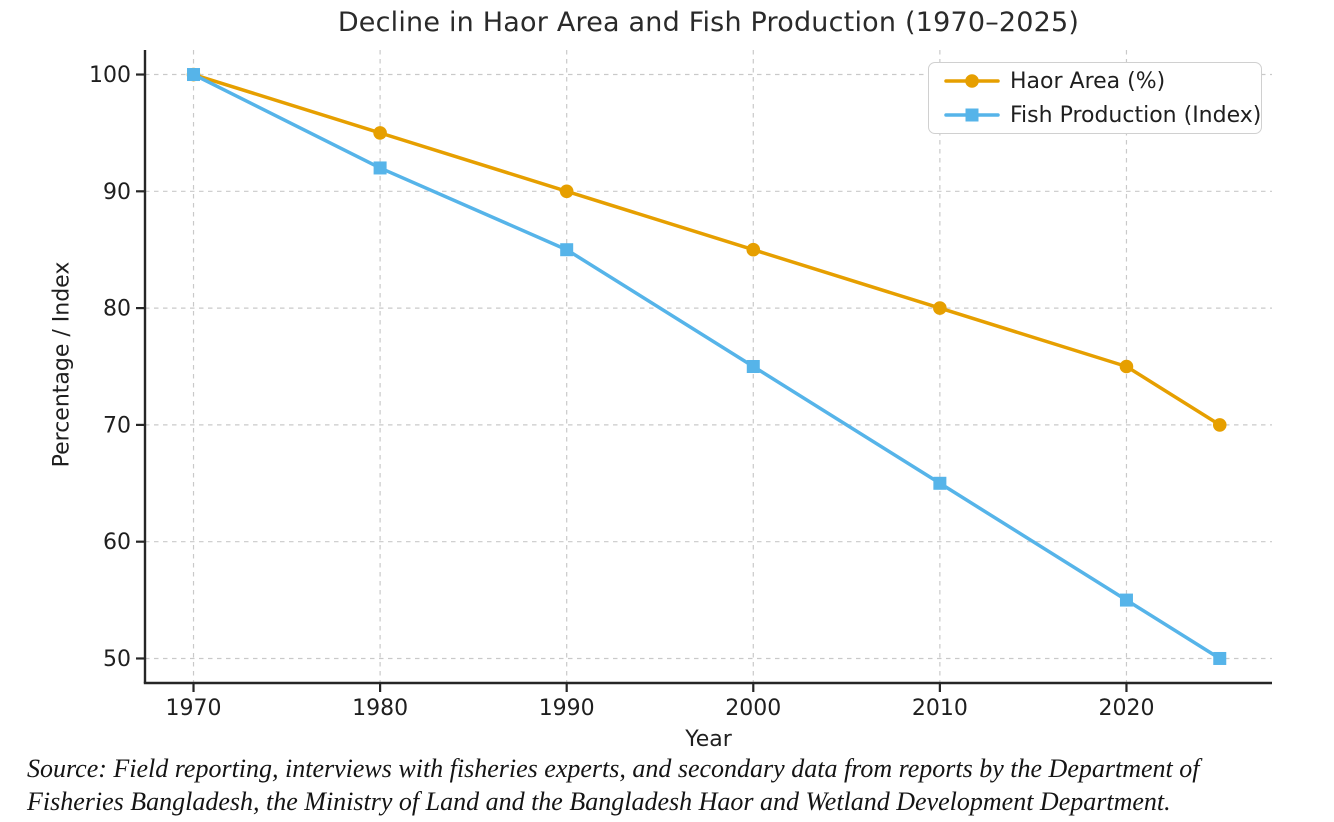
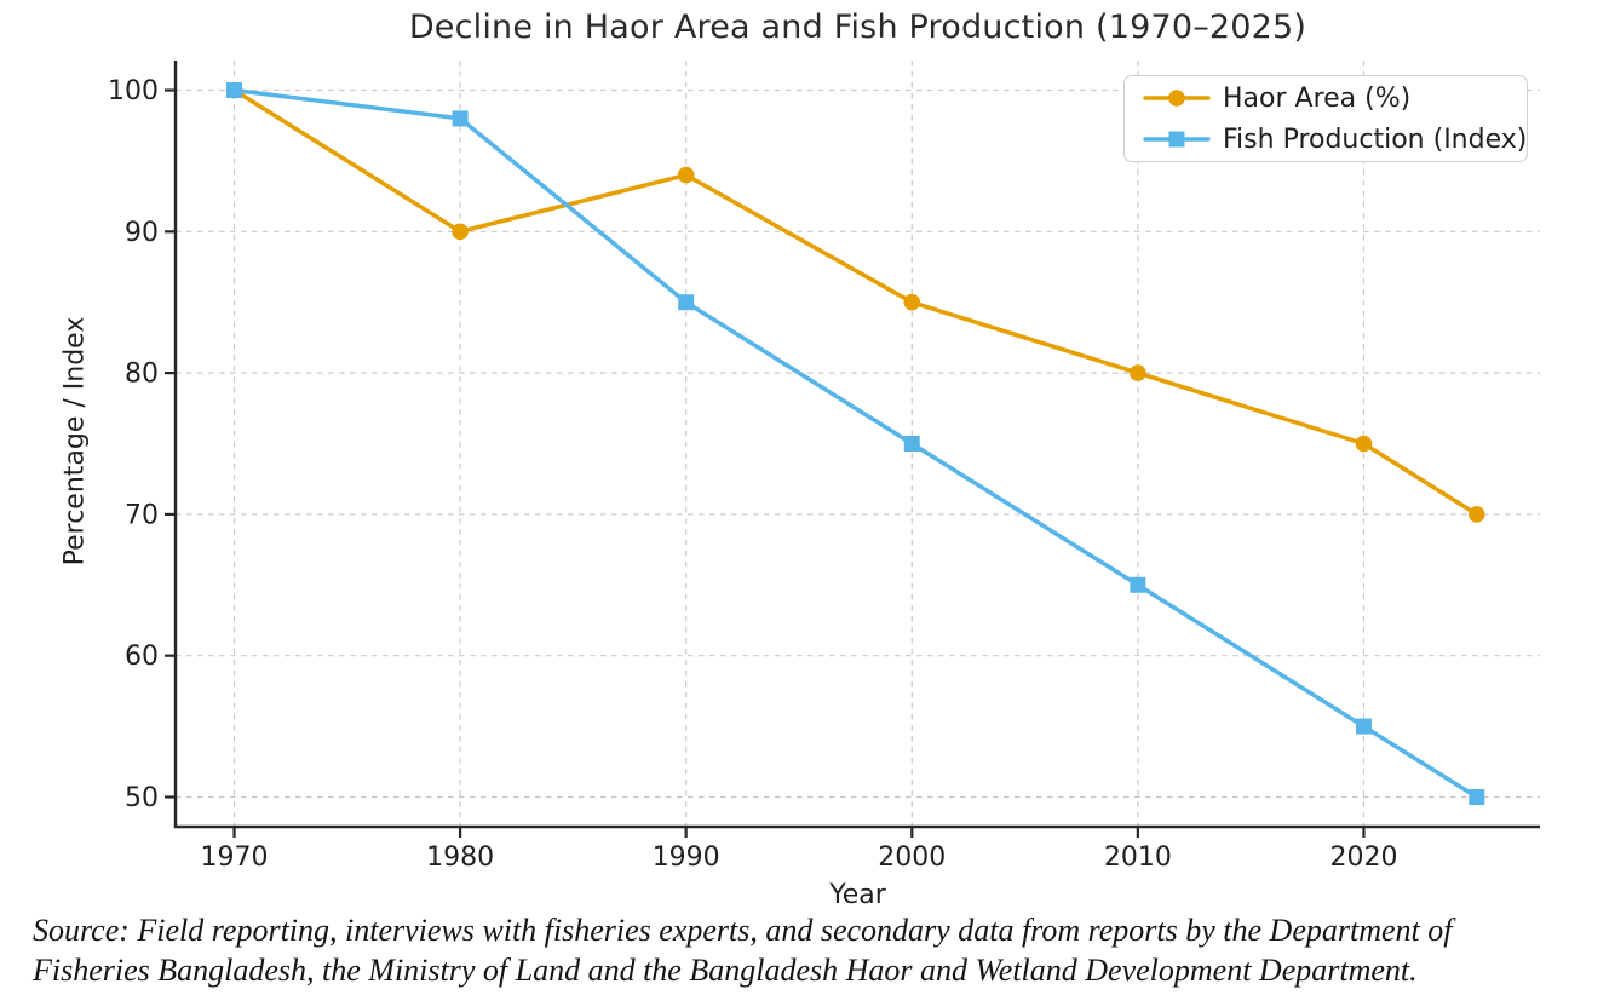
Haor Area (%)/1980: 95 -> 90
Fish Production (Index)/1980: 92 -> 98
Haor Area (%)/1990: 90 -> 94
